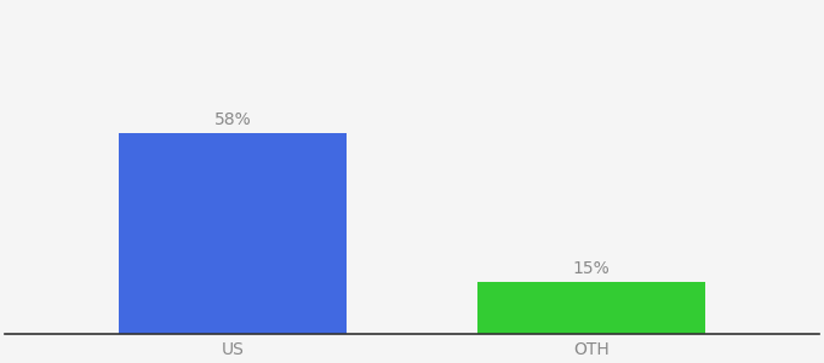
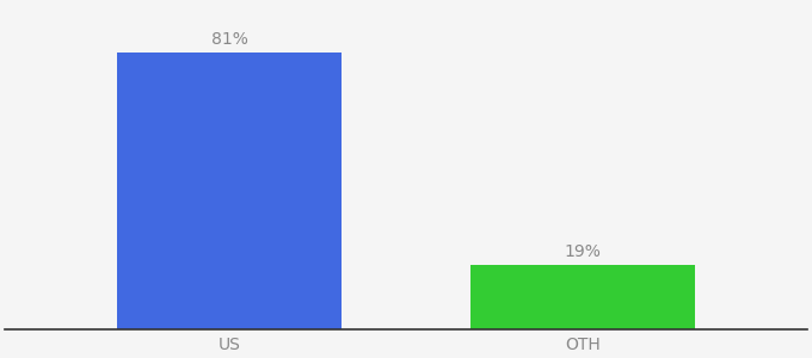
US: 58% -> 81%
OTH: 15% -> 19%
